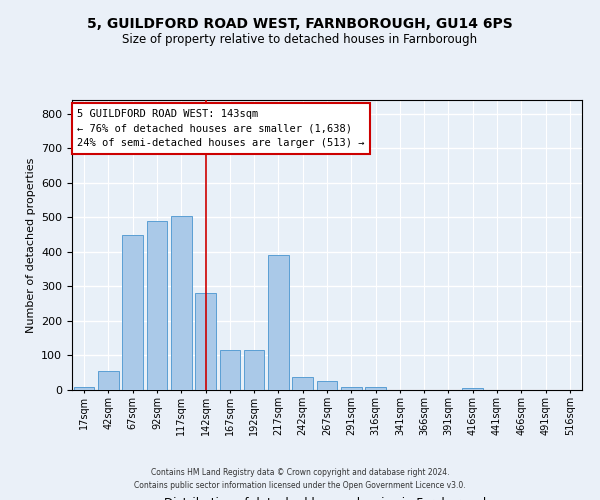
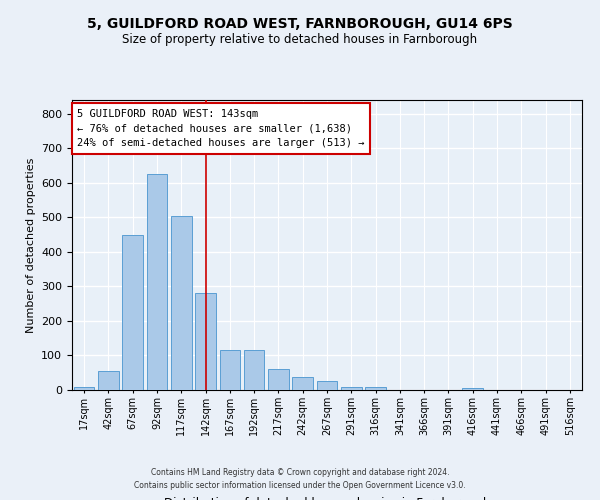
92sqm: 490 -> 625
217sqm: 390 -> 60
